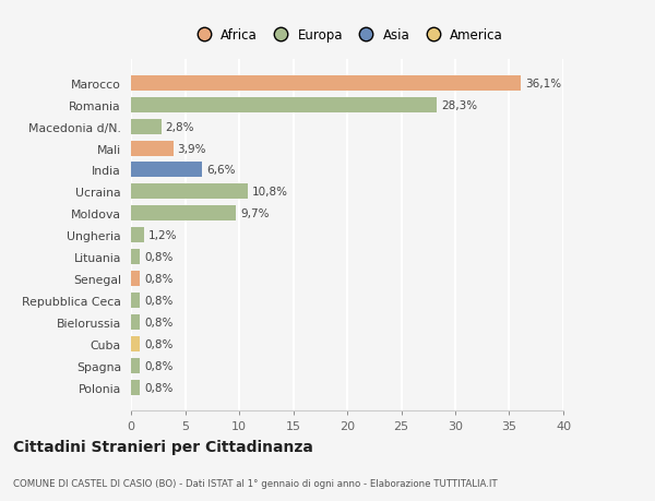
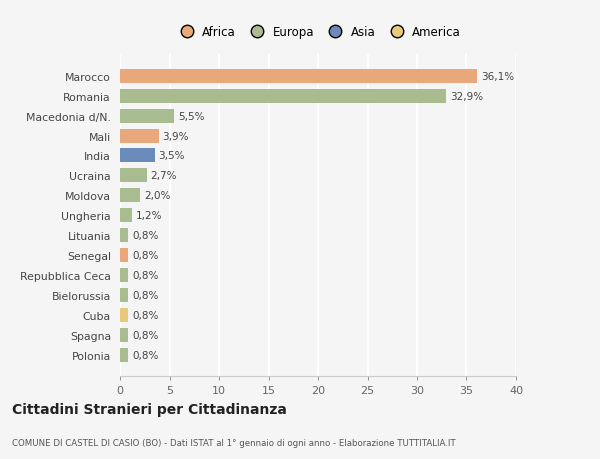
Romania: 28,3% -> 32,9%
Macedonia d/N.: 2,8% -> 5,5%
India: 6,6% -> 3,5%
Ucraina: 10,8% -> 2,7%
Moldova: 9,7% -> 2,0%
